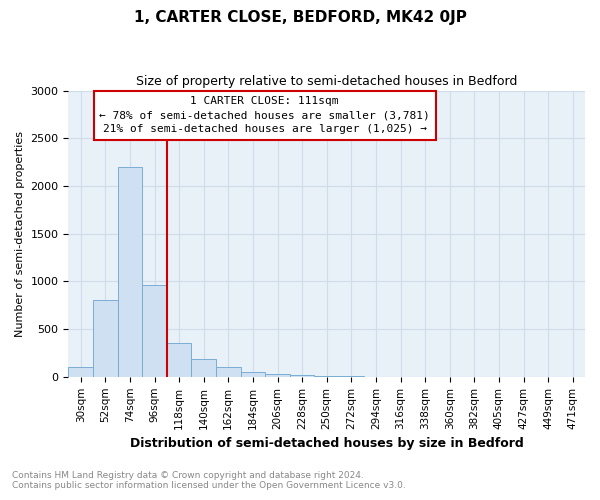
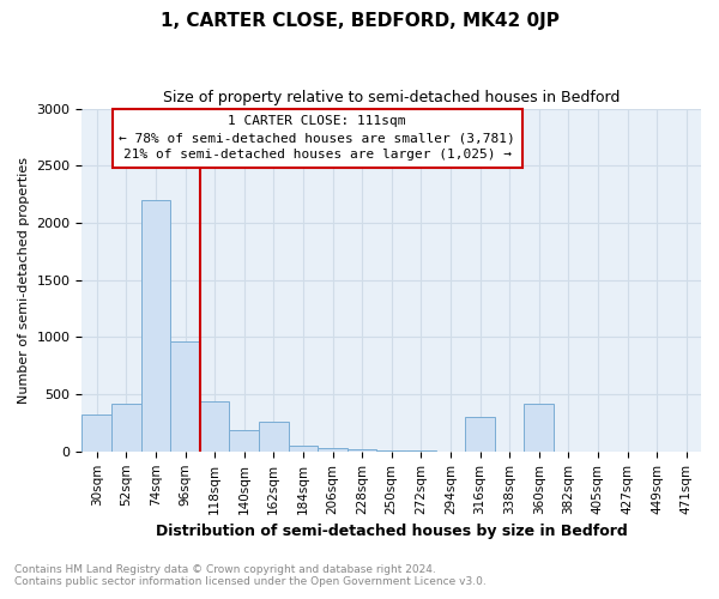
30sqm: 100 -> 320
52sqm: 800 -> 420
118sqm: 350 -> 440
162sqm: 100 -> 260
316sqm: 0 -> 300
360sqm: 0 -> 420
